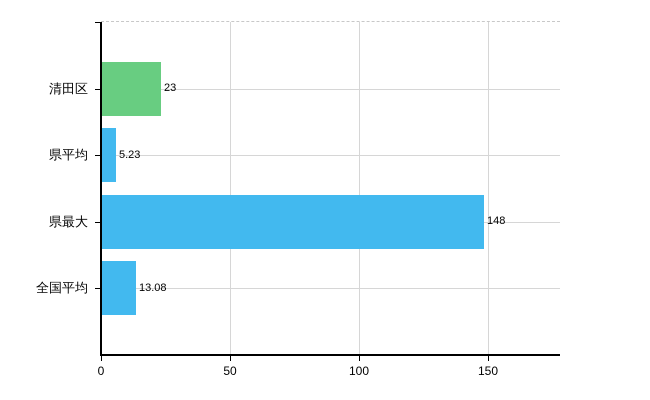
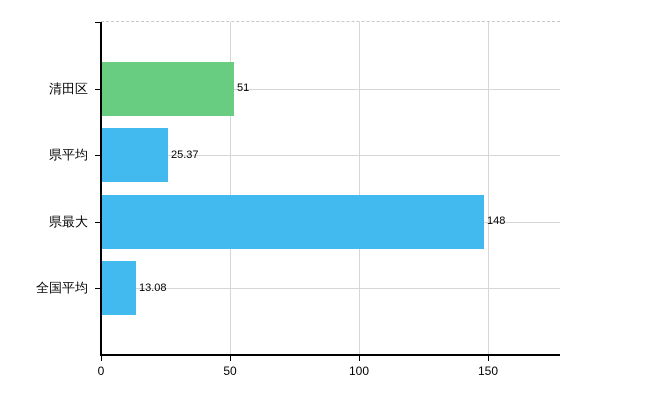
清田区: 23 -> 51
県平均: 5.23 -> 25.37
